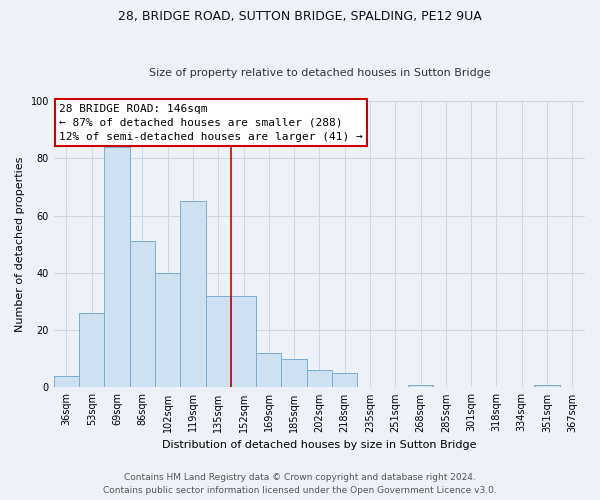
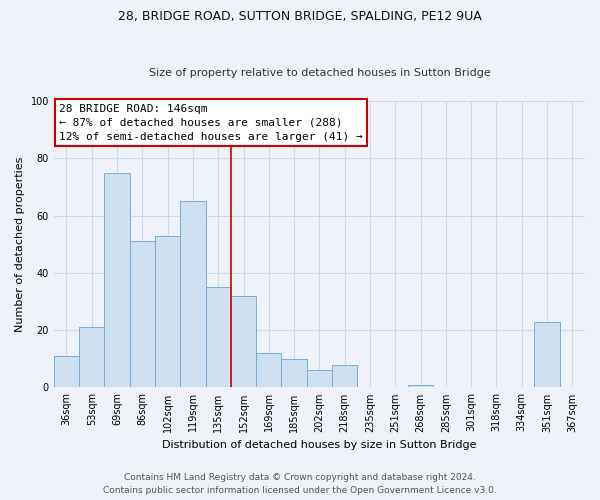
36sqm: 4 -> 11
53sqm: 26 -> 21
69sqm: 84 -> 75
102sqm: 40 -> 53
135sqm: 32 -> 35
218sqm: 5 -> 8
351sqm: 1 -> 23
